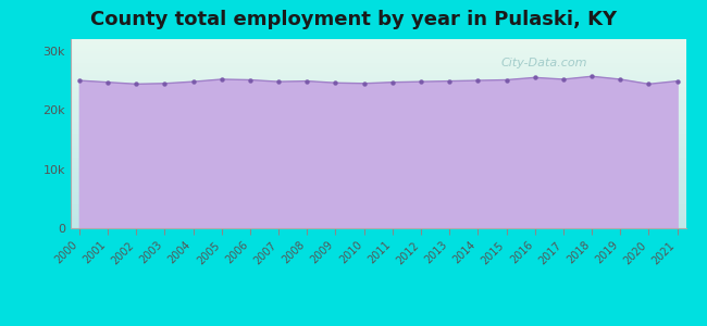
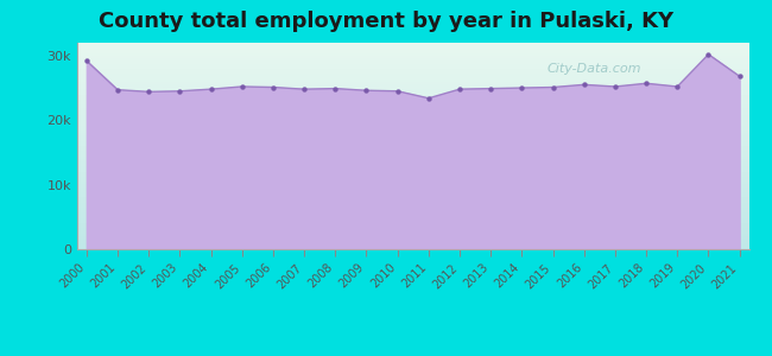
2000: 25.0k -> 29.2k
2011: 24.7k -> 23.4k
2020: 24.4k -> 30.2k
2021: 24.9k -> 26.8k
